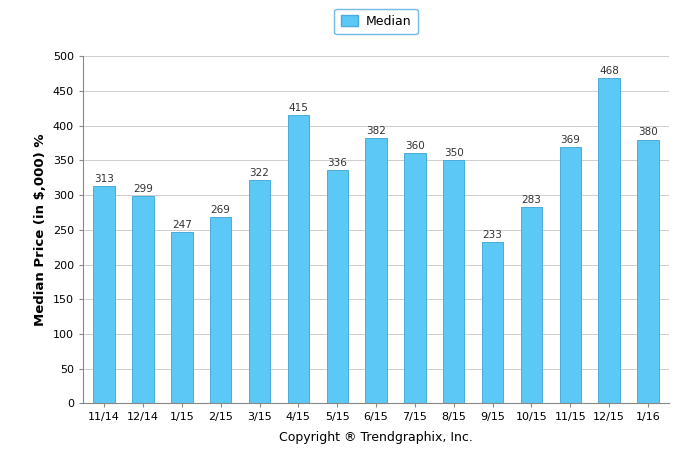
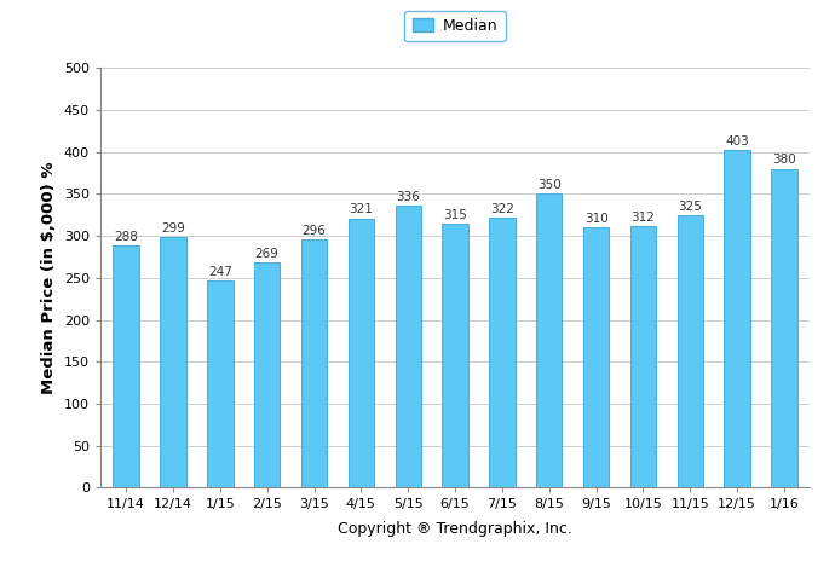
11/14: 313 -> 288
3/15: 322 -> 296
4/15: 415 -> 321
6/15: 382 -> 315
7/15: 360 -> 322
9/15: 233 -> 310
10/15: 283 -> 312
11/15: 369 -> 325
12/15: 468 -> 403
